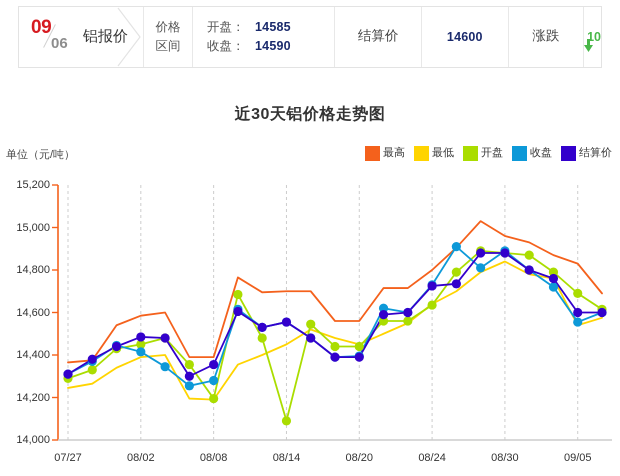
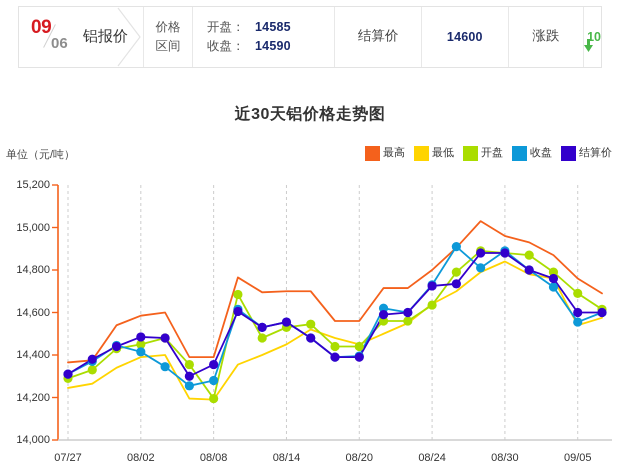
开盘/08/14: 14090 -> 14530
最高/09/05: 14830 -> 14760
